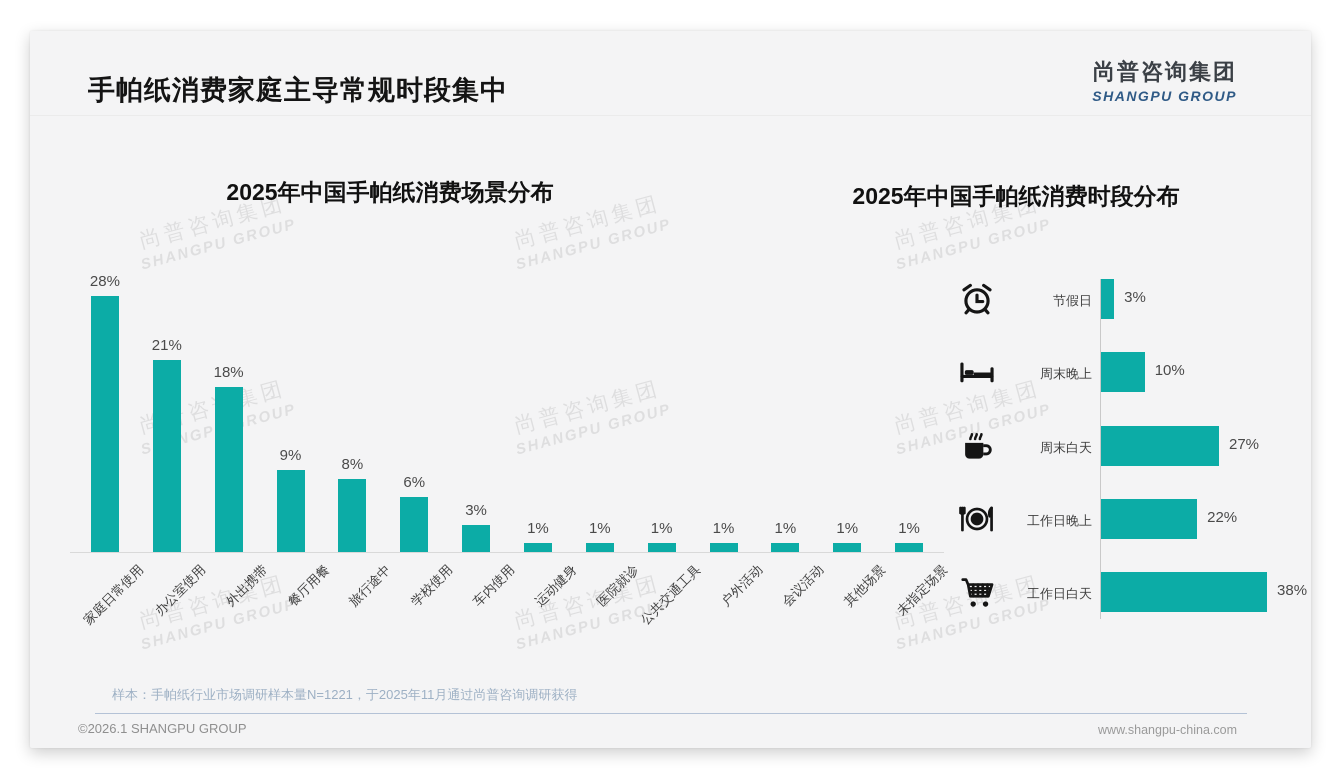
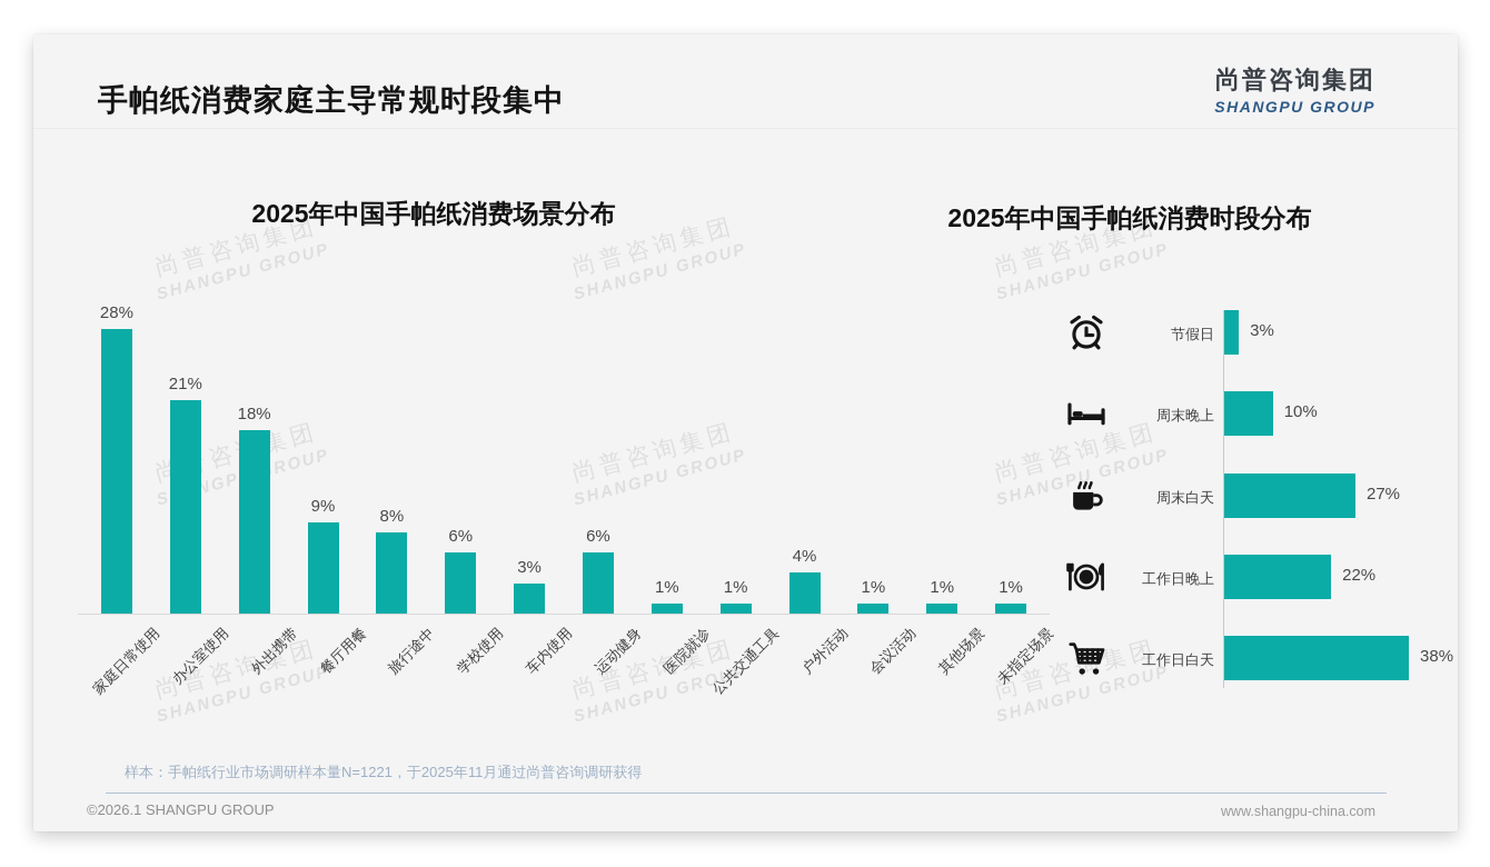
2025年中国手帕纸消费场景分布/运动健身: 1% -> 6%
2025年中国手帕纸消费场景分布/户外活动: 1% -> 4%
